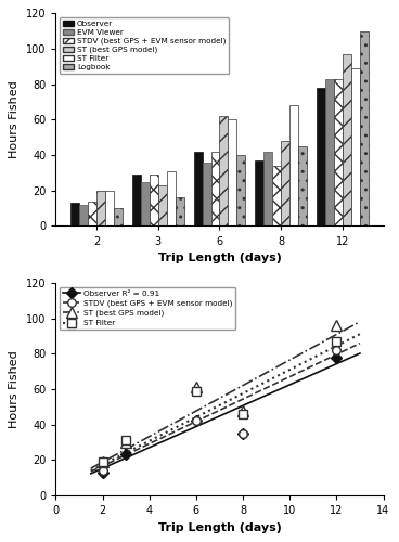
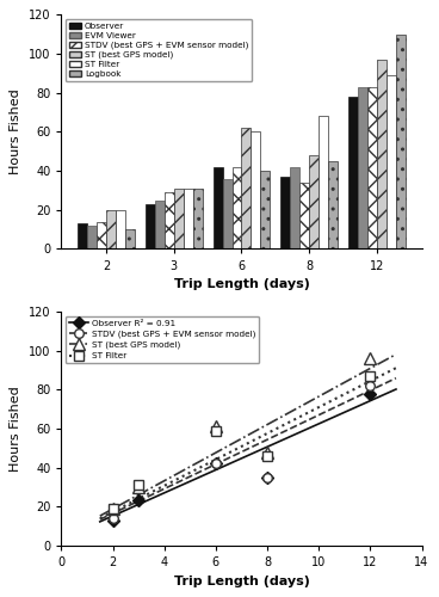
Observer/3: 29 -> 23
ST (best GPS model)/3: 23 -> 31
Logbook/3: 16 -> 31
